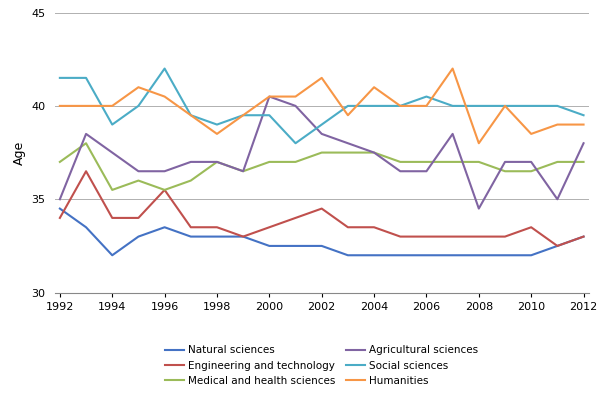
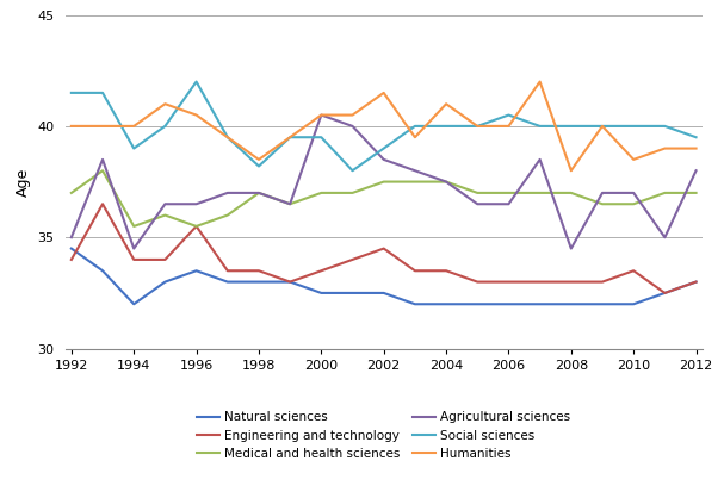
Agricultural sciences/1994: 37.5 -> 34.5
Social sciences/1998: 39.0 -> 38.2
